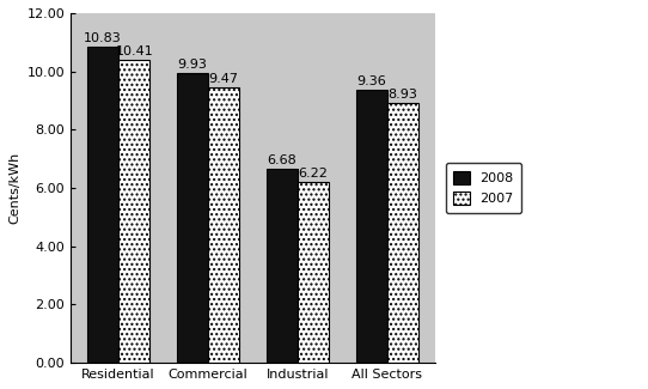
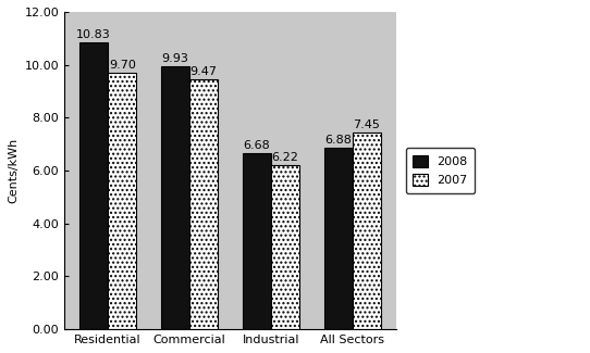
2007/Residential: 10.41 -> 9.70
2008/All Sectors: 9.36 -> 6.88
2007/All Sectors: 8.93 -> 7.45
